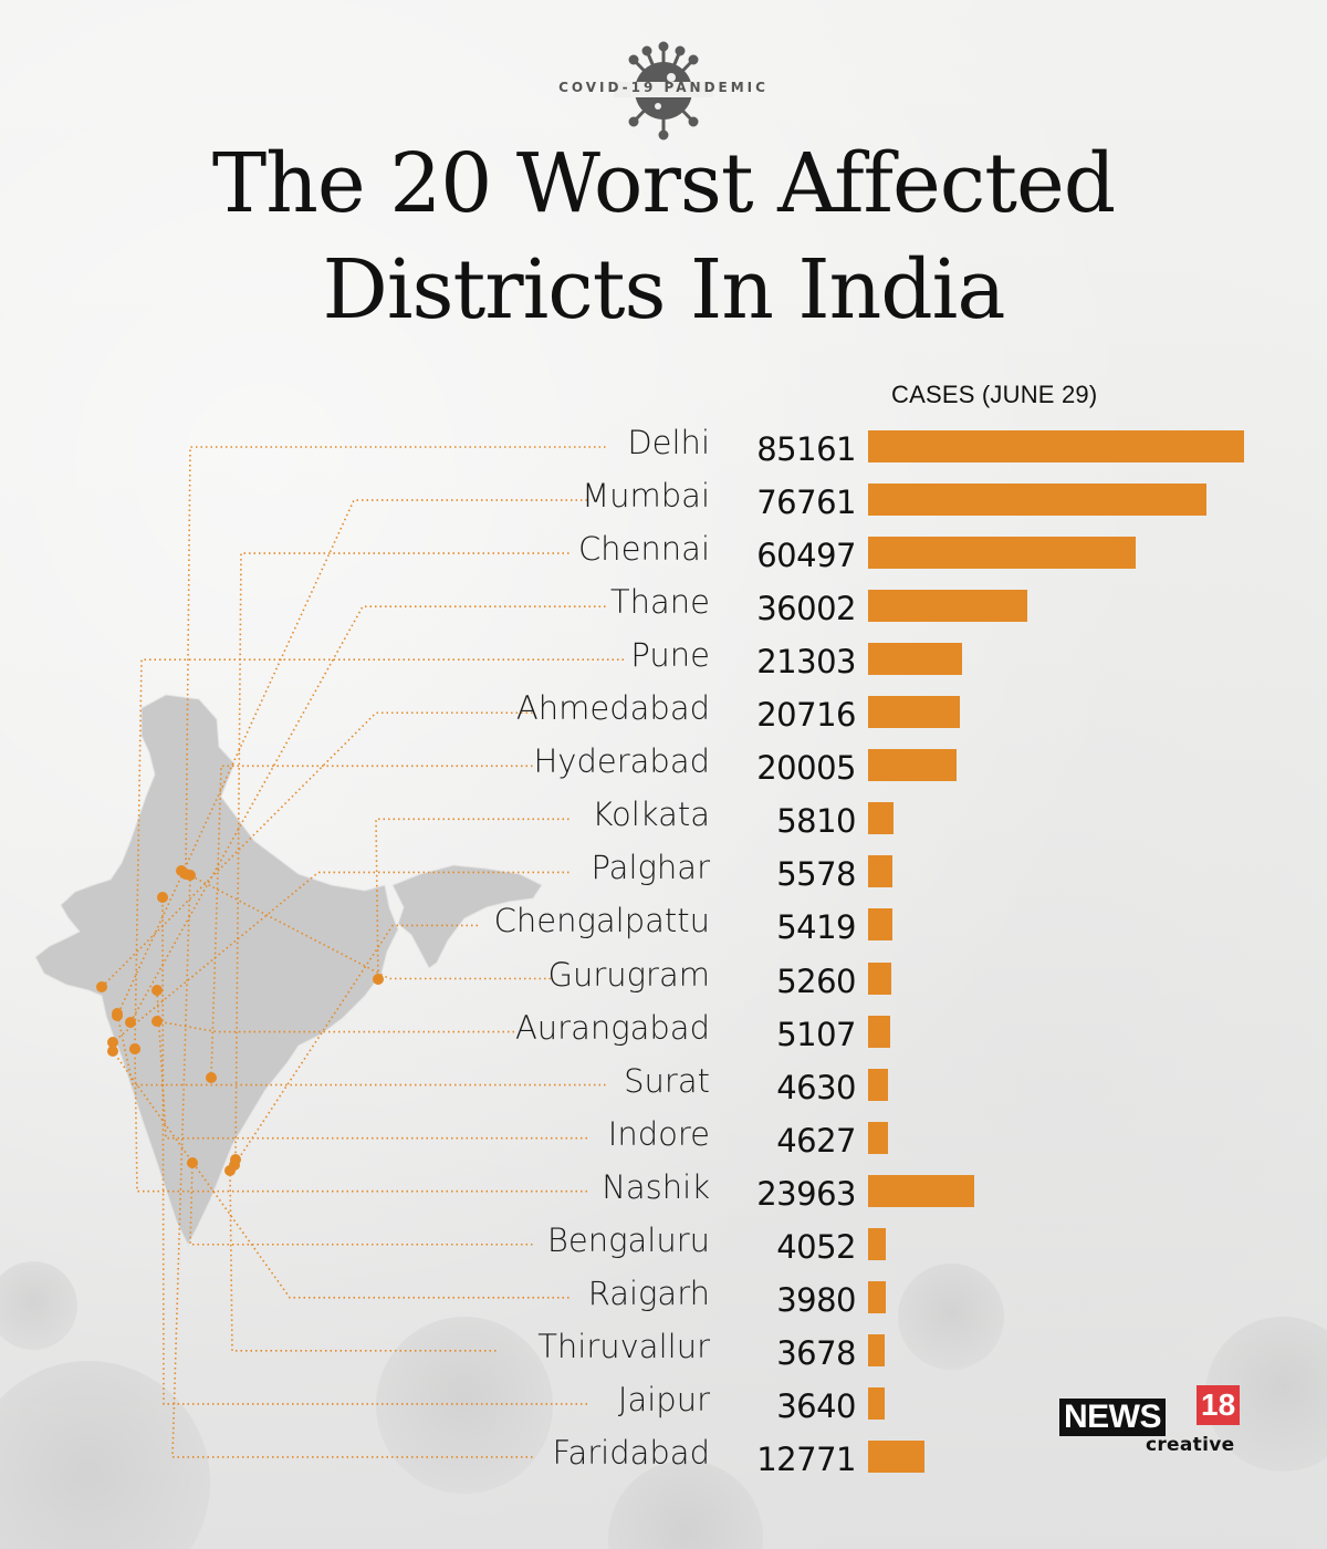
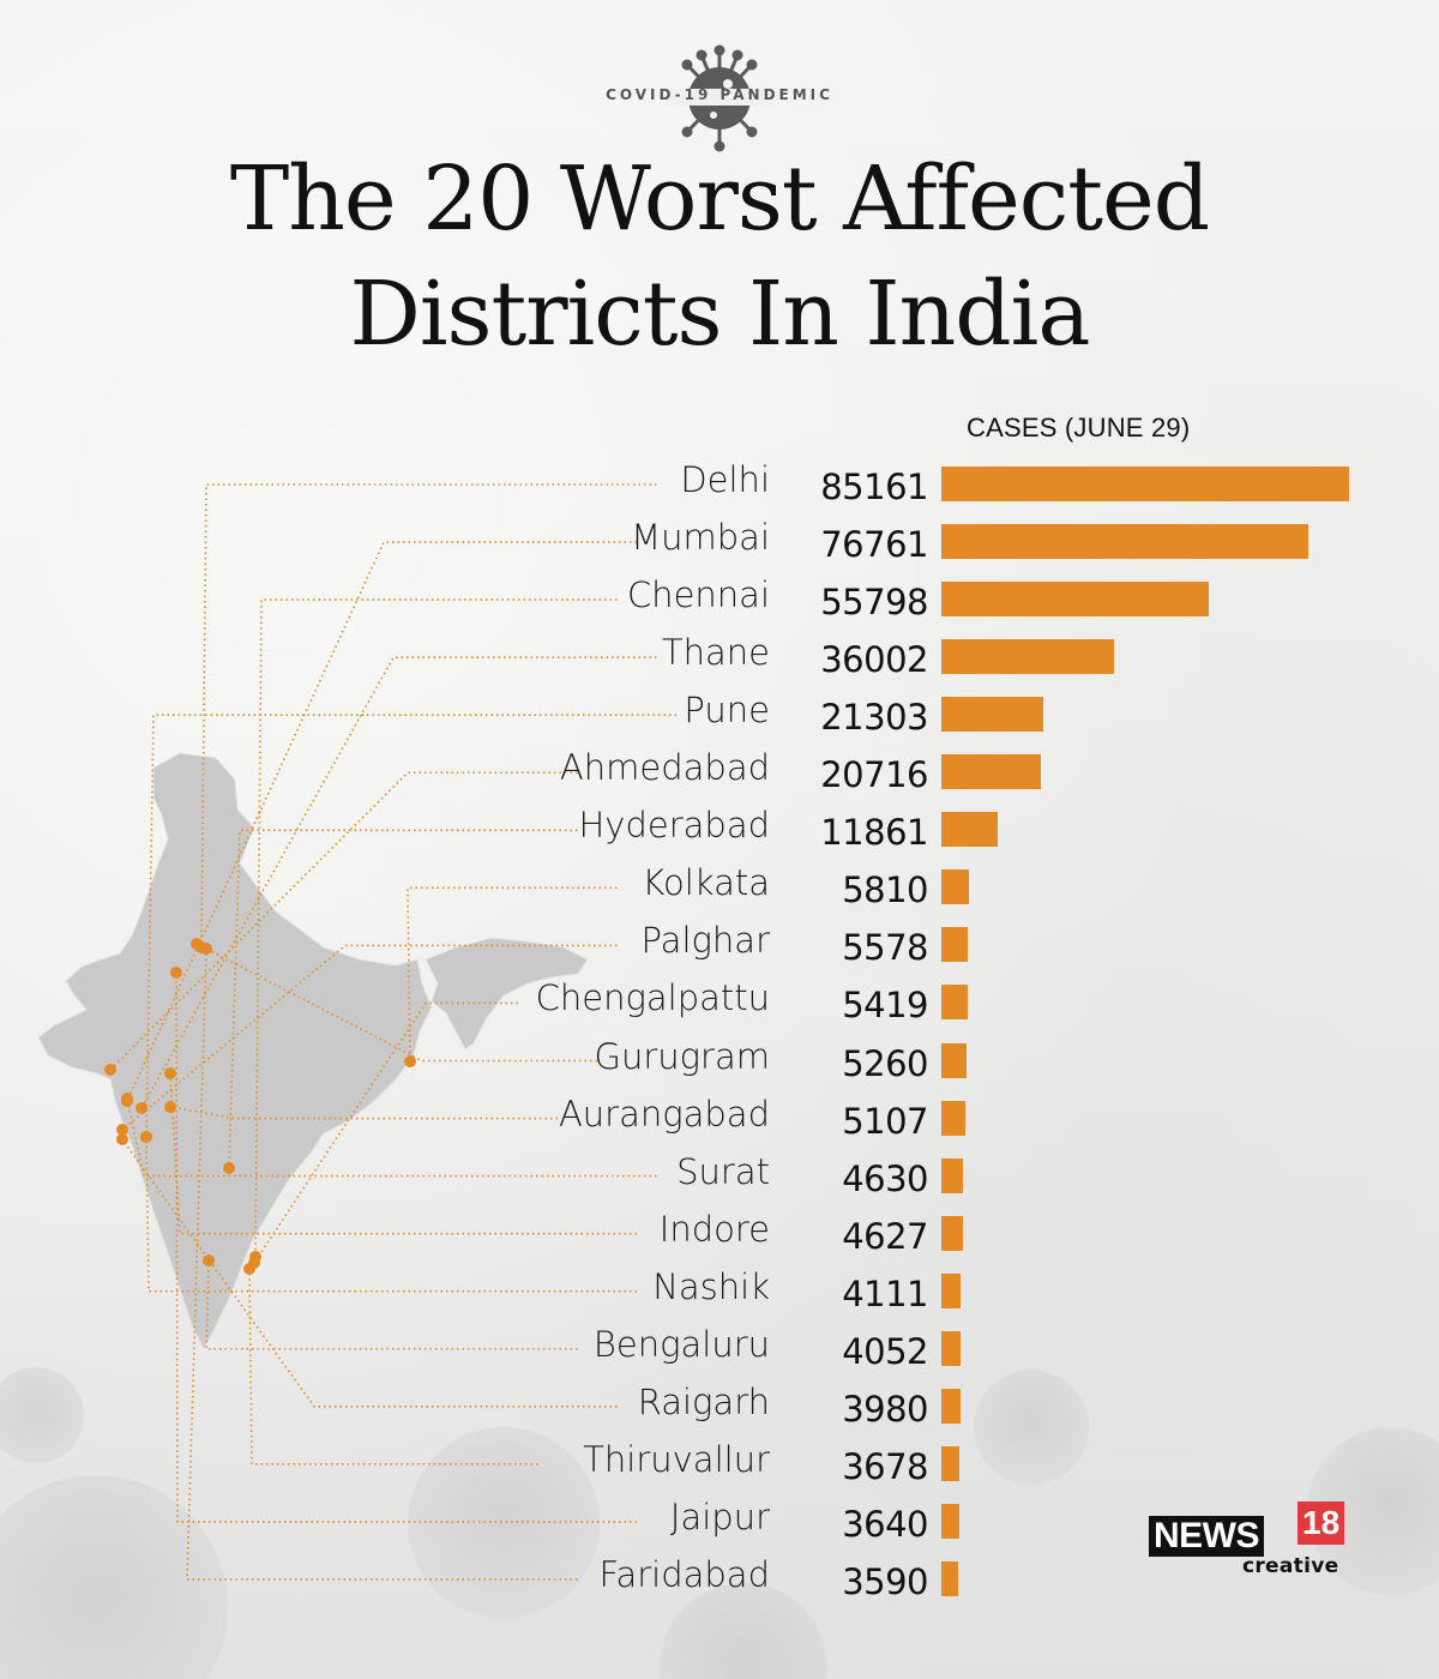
Chennai: 60497 -> 55798
Hyderabad: 20005 -> 11861
Nashik: 23963 -> 4111
Faridabad: 12771 -> 3590
